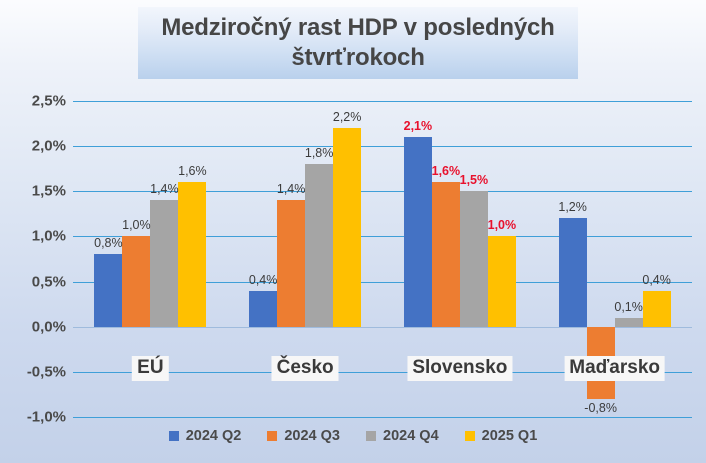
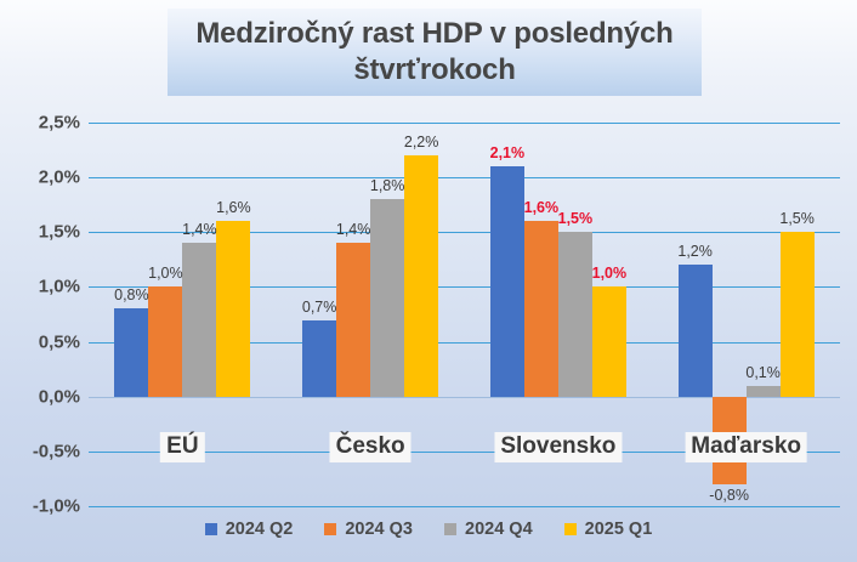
2024 Q2/Česko: 0,4% -> 0,7%
2025 Q1/Maďarsko: 0,4% -> 1,5%
